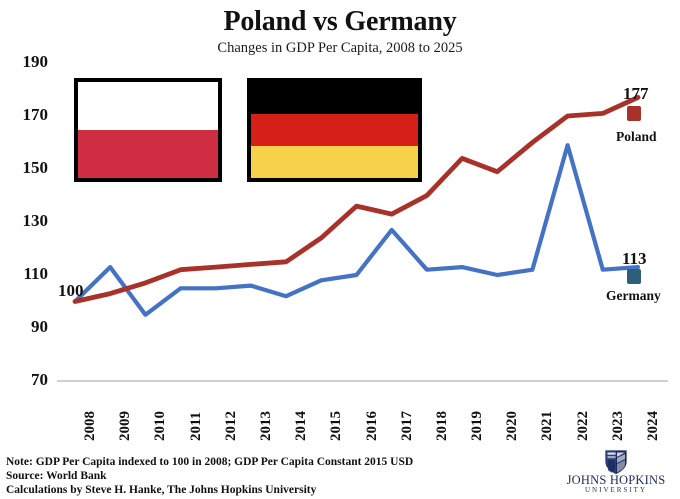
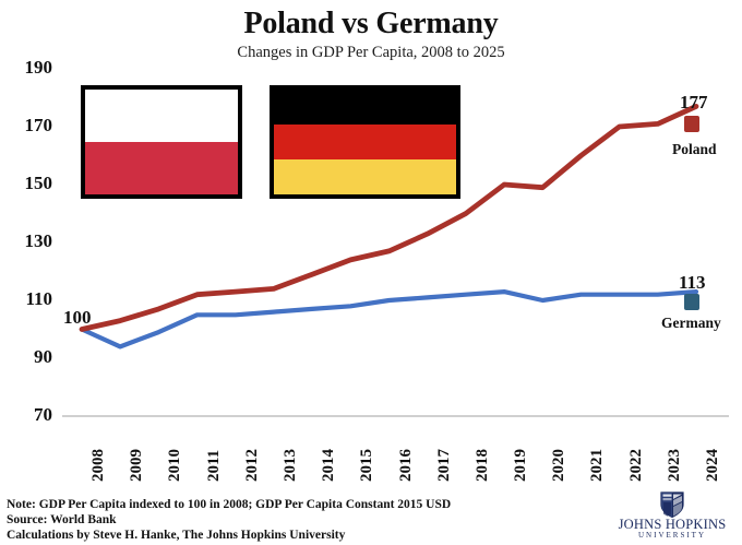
Germany/2009: 113 -> 94
Germany/2010: 95 -> 99
Poland/2014: 115 -> 119
Germany/2014: 102 -> 107
Poland/2016: 136 -> 127
Germany/2017: 127 -> 111
Poland/2019: 154 -> 150
Germany/2022: 159 -> 112
